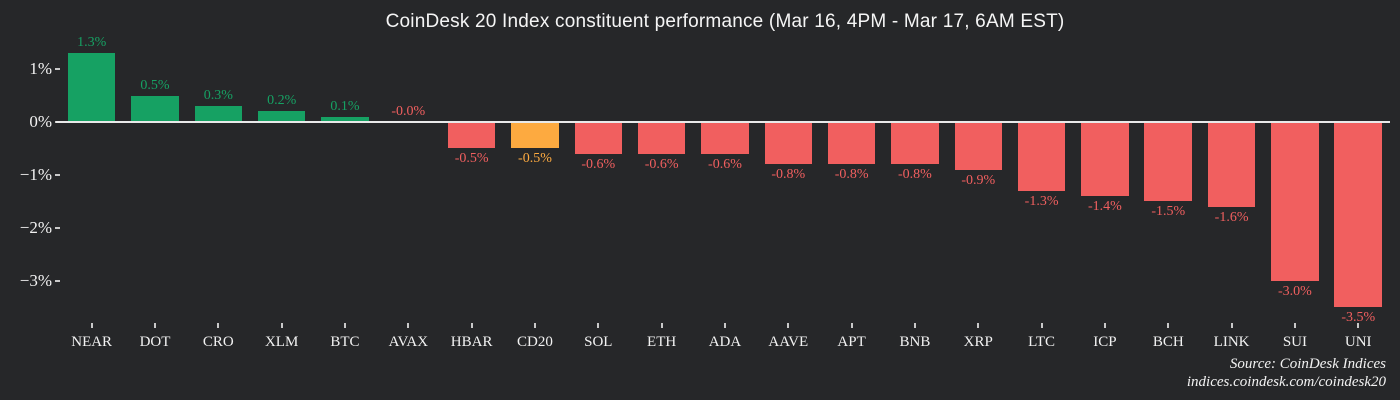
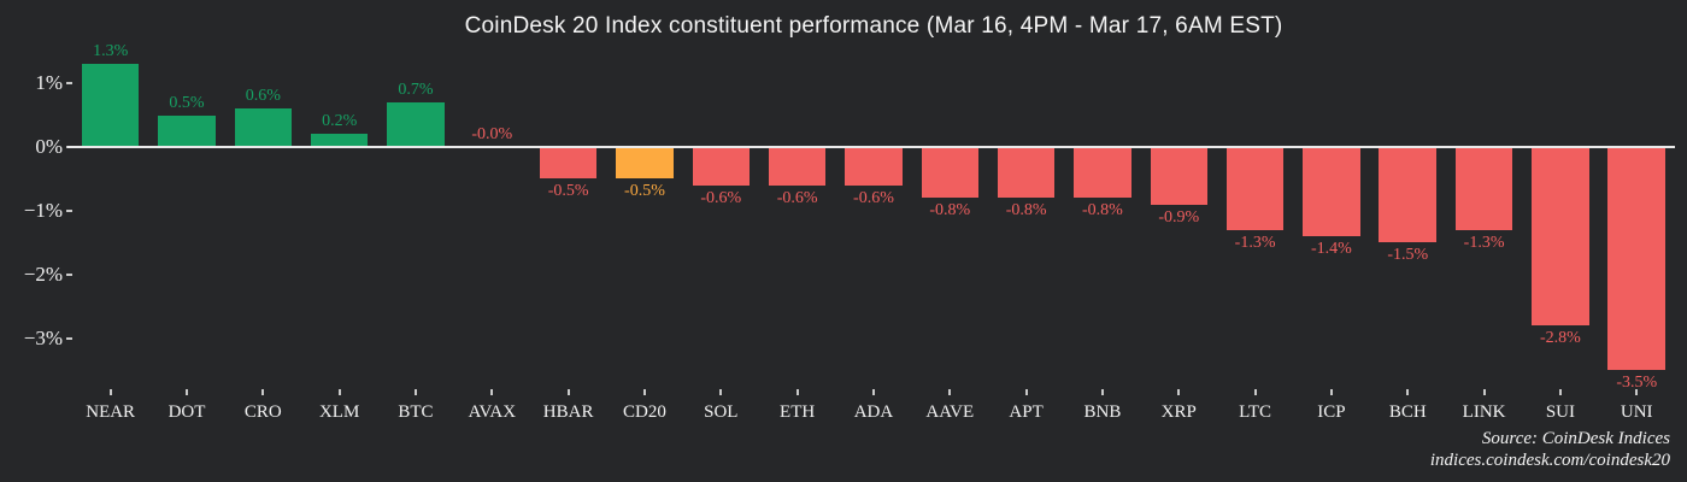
CRO: 0.3% -> 0.6%
BTC: 0.1% -> 0.7%
LINK: -1.6% -> -1.3%
SUI: -3.0% -> -2.8%
